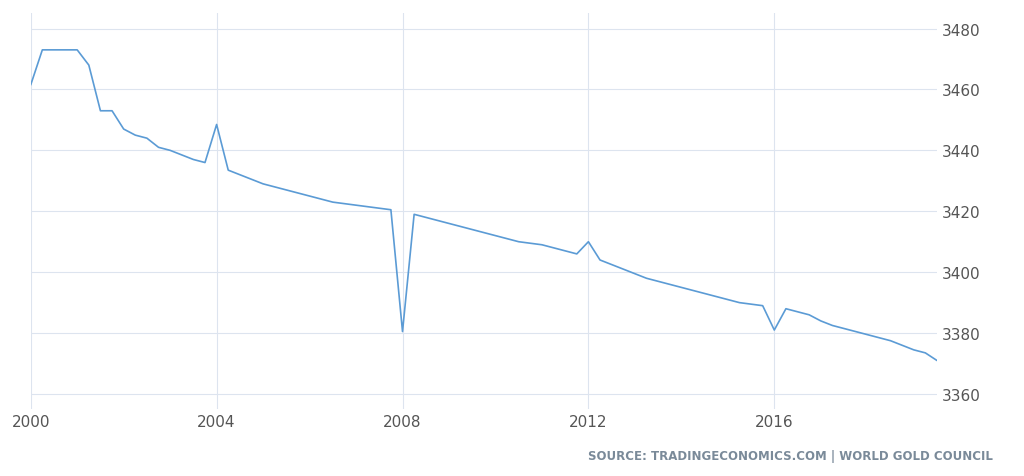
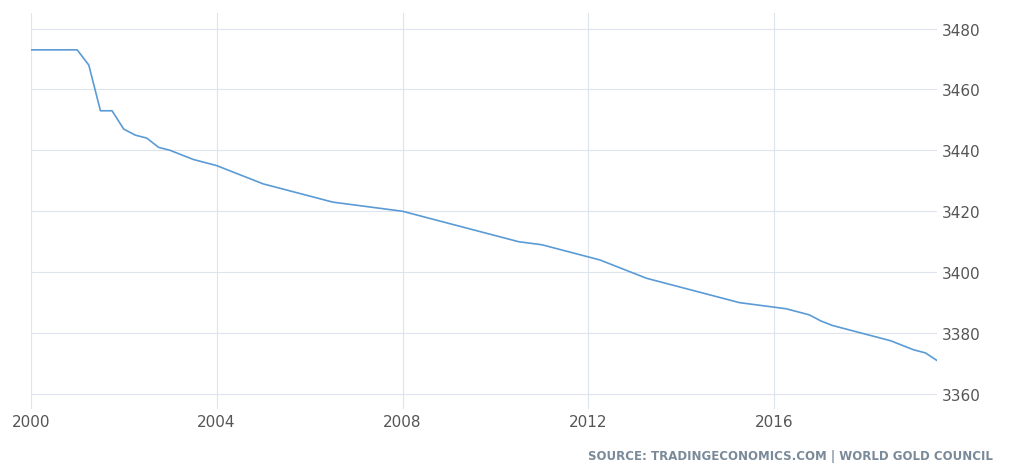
2000: 3461.5 -> 3473.0
2004: 3448.5 -> 3435.0
2008: 3380.5 -> 3420.0
2012: 3410.0 -> 3405.0
2016: 3381.0 -> 3388.5
